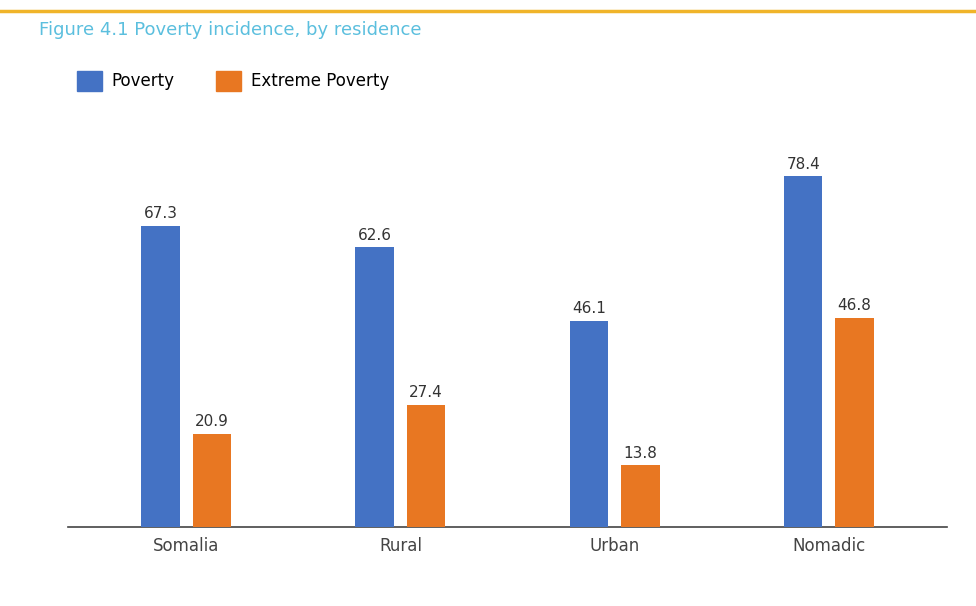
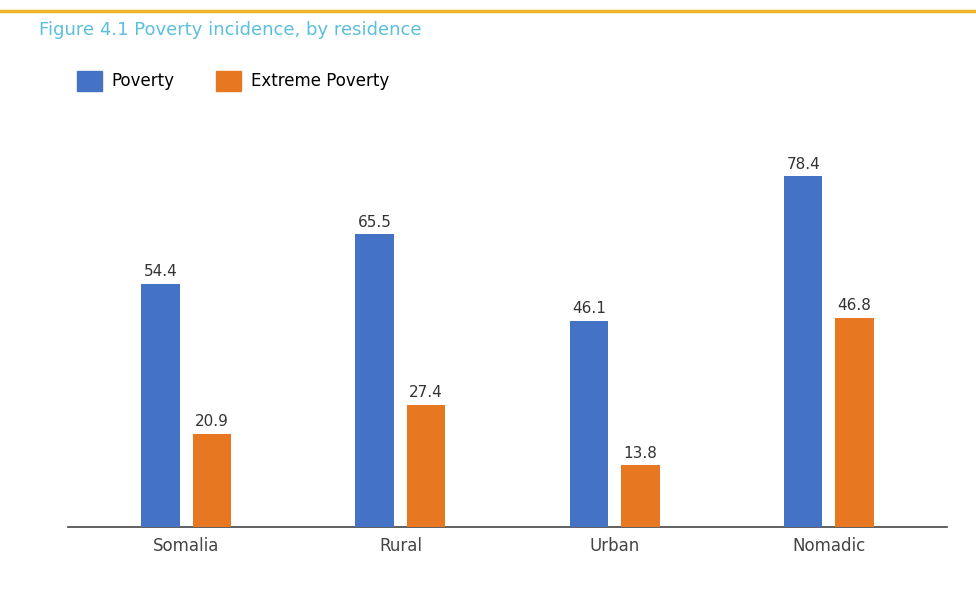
Poverty/Somalia: 67.3 -> 54.4
Poverty/Rural: 62.6 -> 65.5
